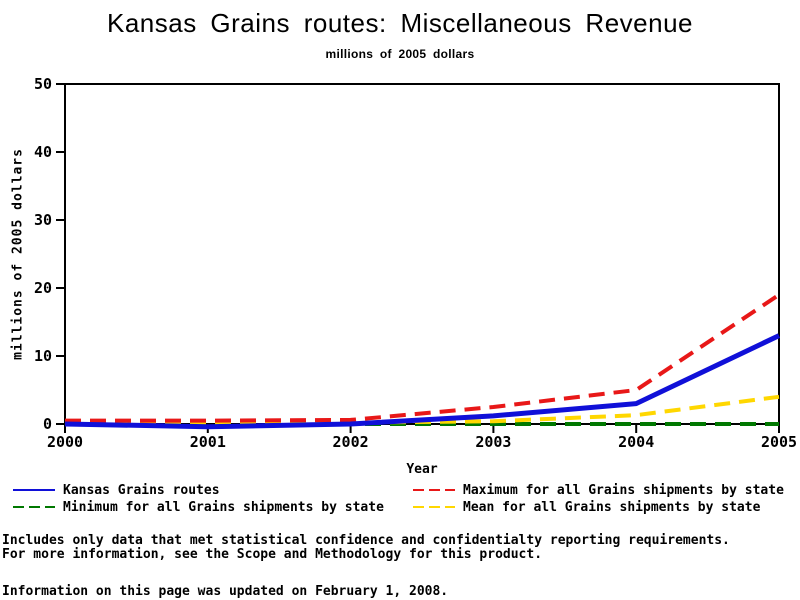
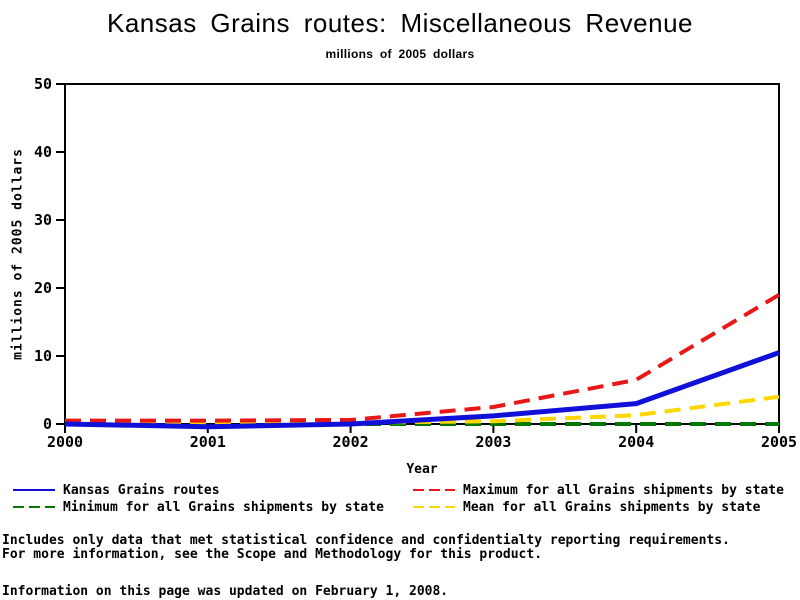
Maximum for all Grains shipments by state/2004: 5 -> 6
Kansas Grains routes/2005: 13 -> 10
